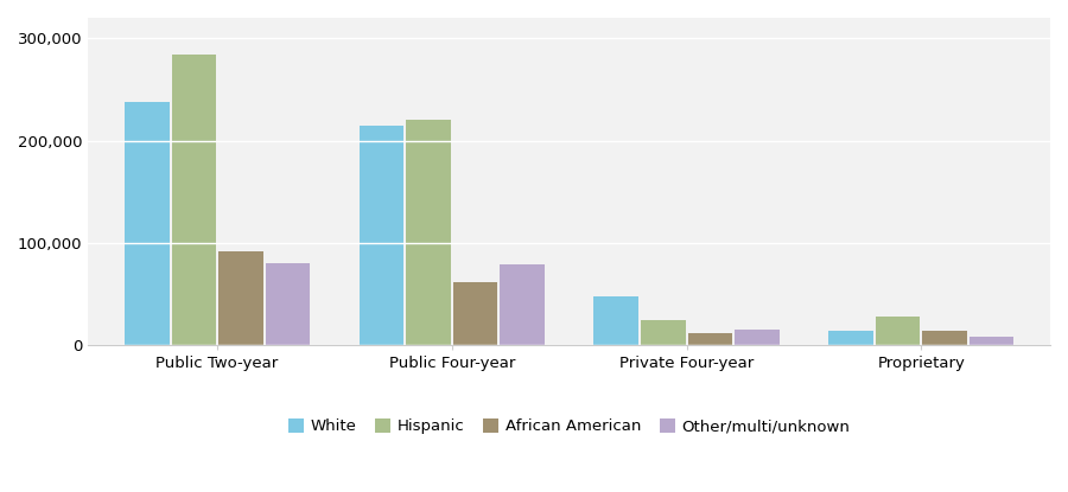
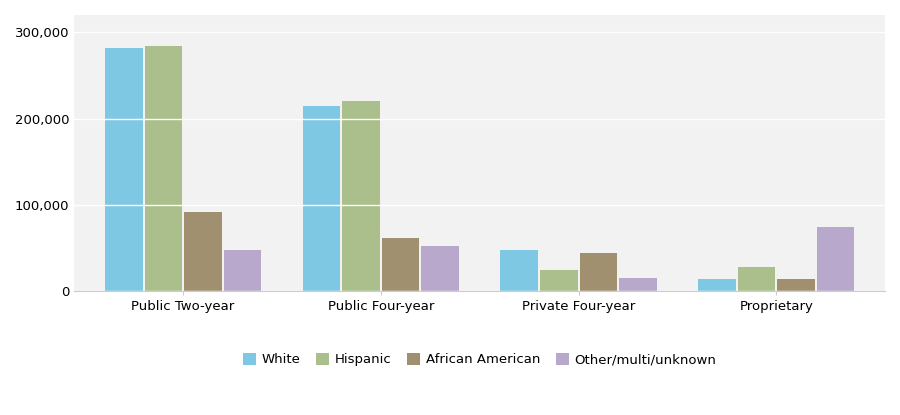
White/Public Two-year: 238,000 -> 282,000
Other/multi/unknown/Public Two-year: 80,000 -> 48,000
Other/multi/unknown/Public Four-year: 79,000 -> 52,000
African American/Private Four-year: 12,000 -> 44,000
Other/multi/unknown/Proprietary: 8,000 -> 74,000
